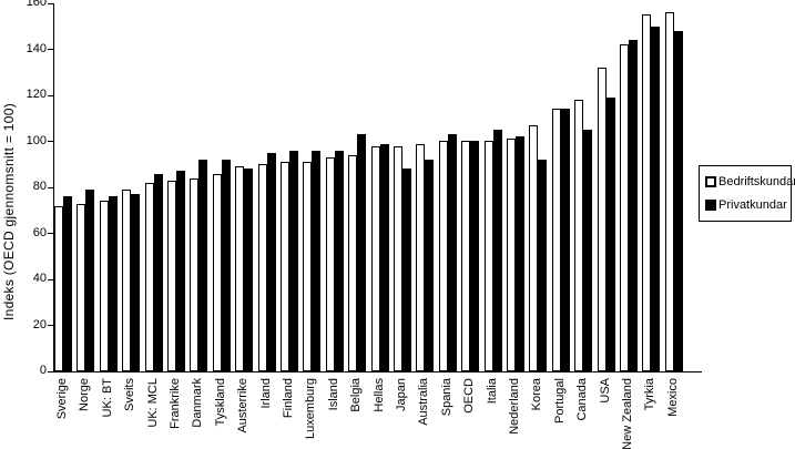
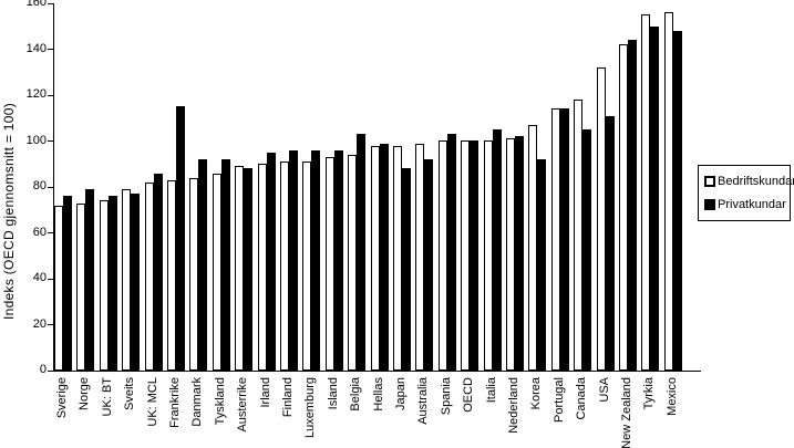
Privatkundar/Frankrike: 87 -> 115
Privatkundar/USA: 119 -> 111
